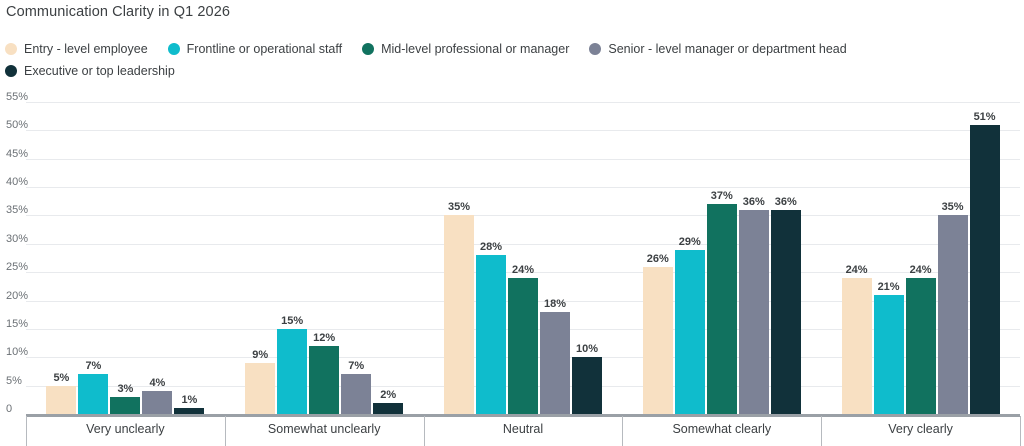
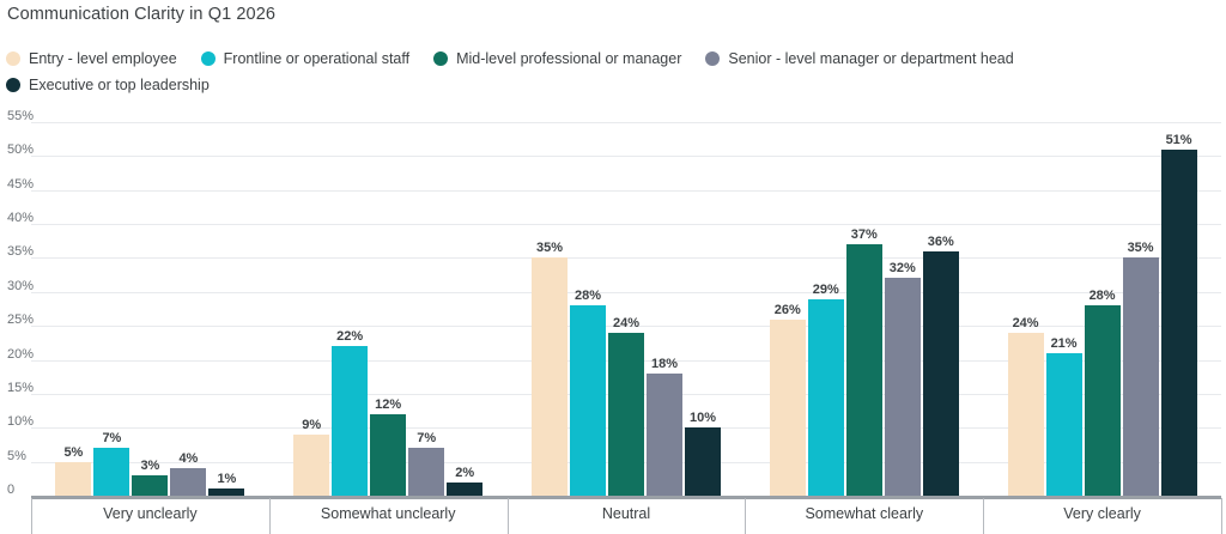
Frontline or operational staff/Somewhat unclearly: 15% -> 22%
Senior - level manager or department head/Somewhat clearly: 36% -> 32%
Mid-level professional or manager/Very clearly: 24% -> 28%
